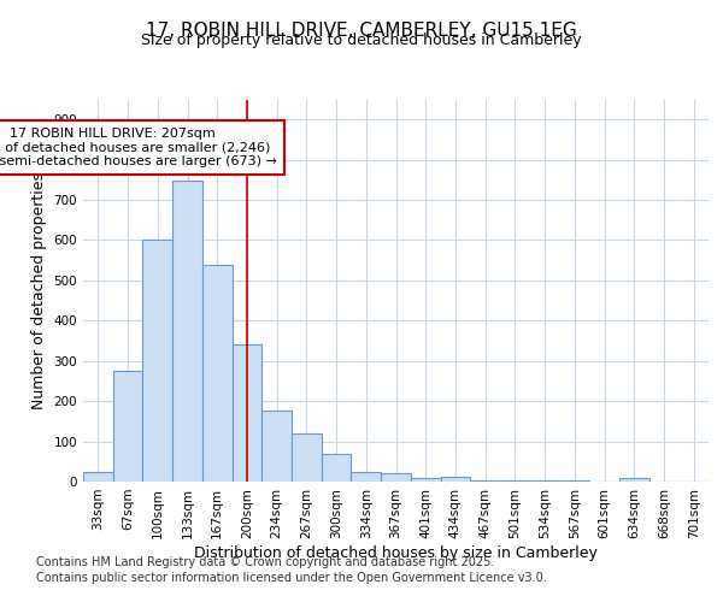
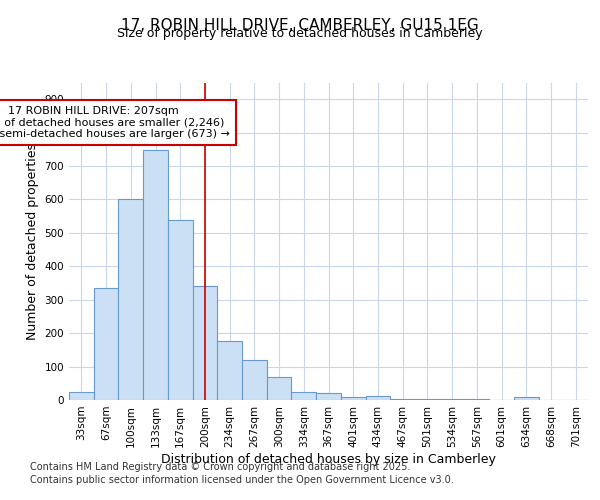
67sqm: 275 -> 335
